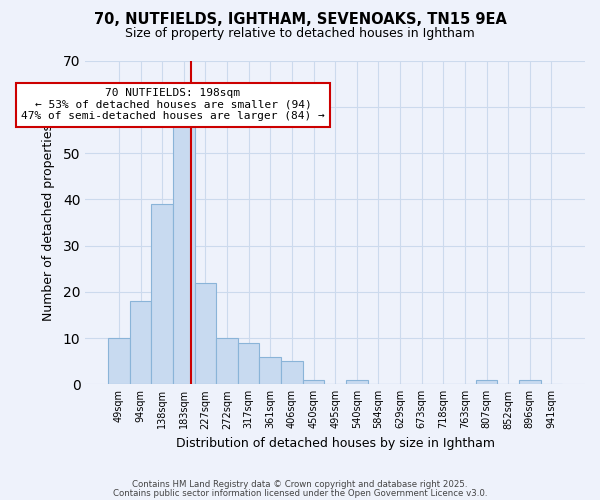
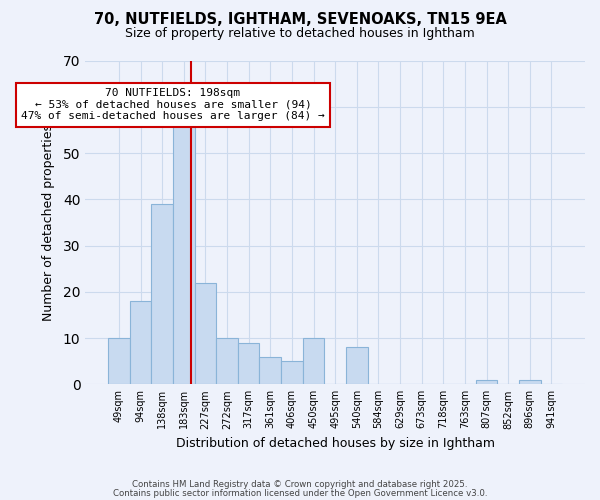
450sqm: 1 -> 10
540sqm: 1 -> 8
